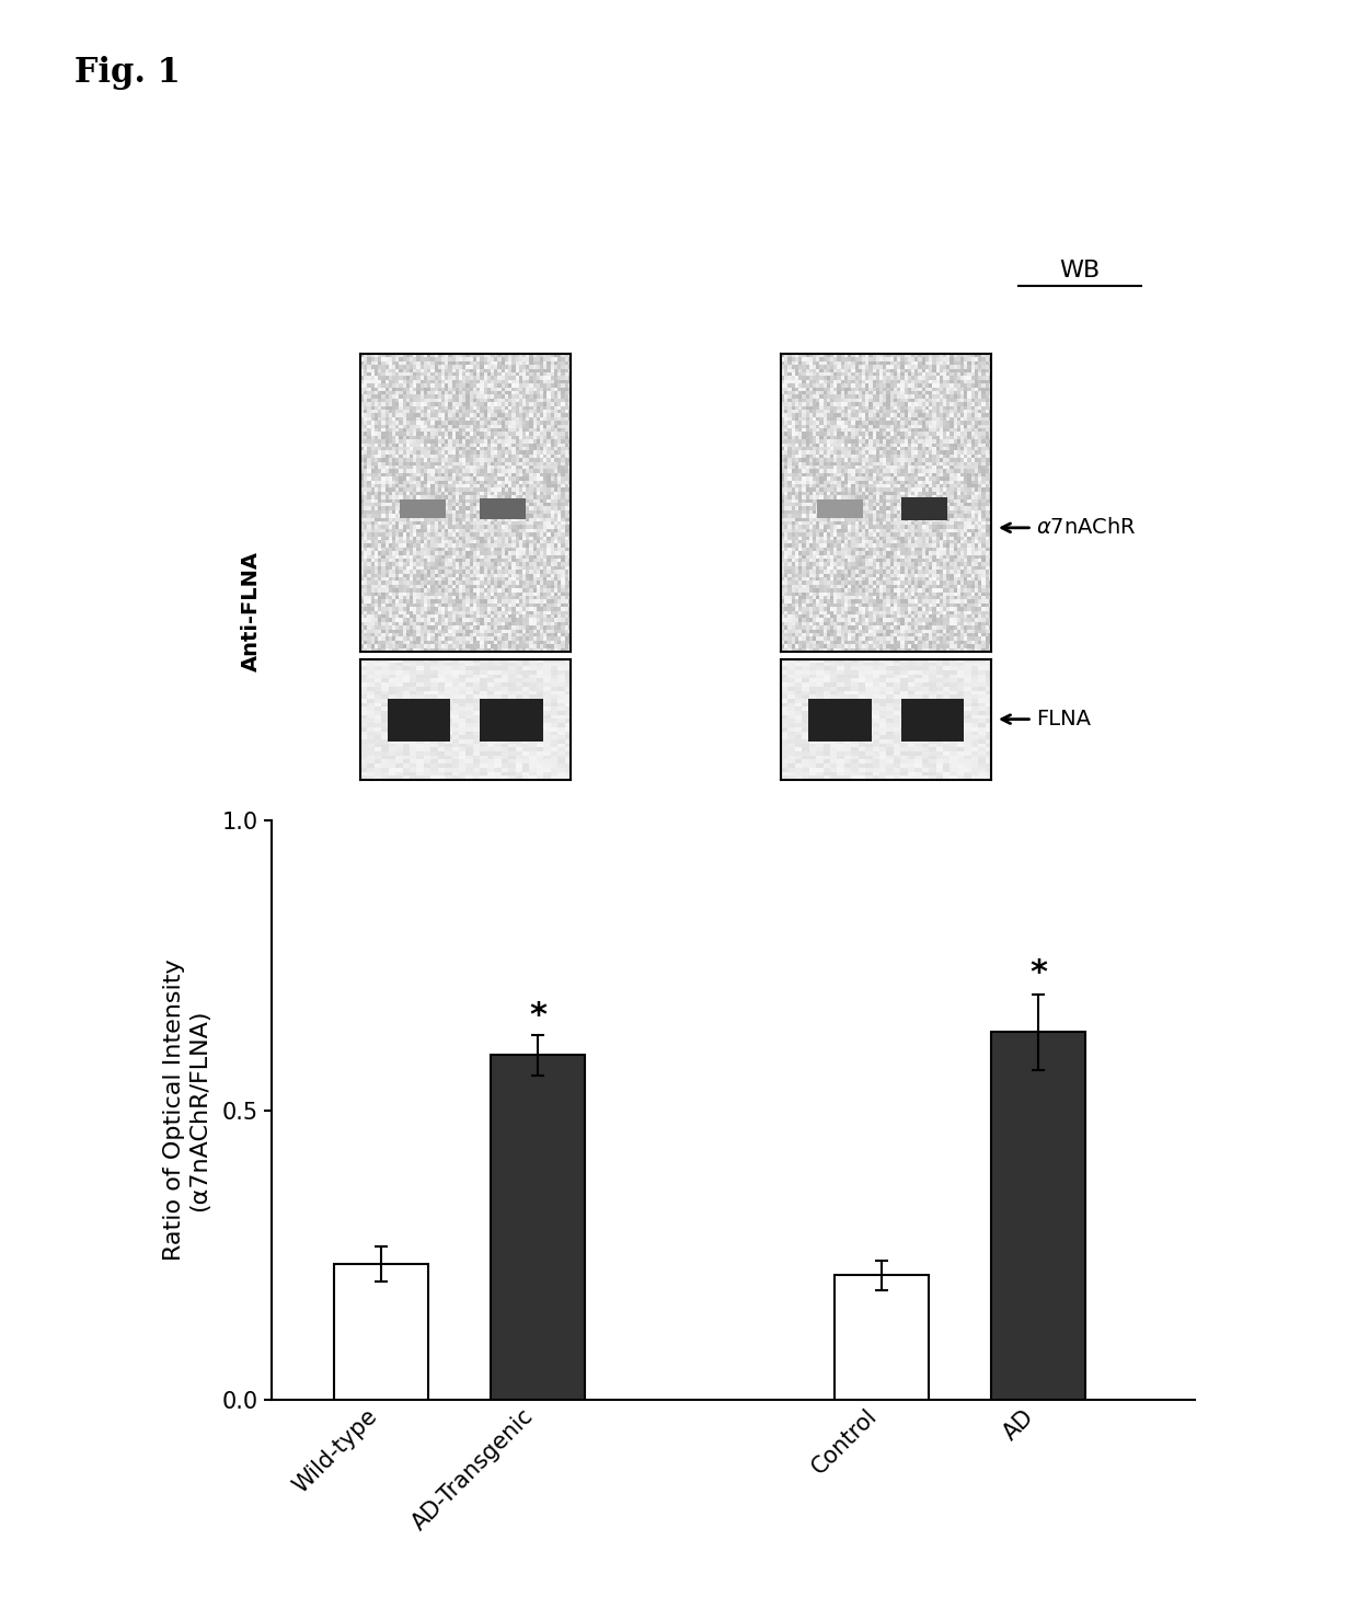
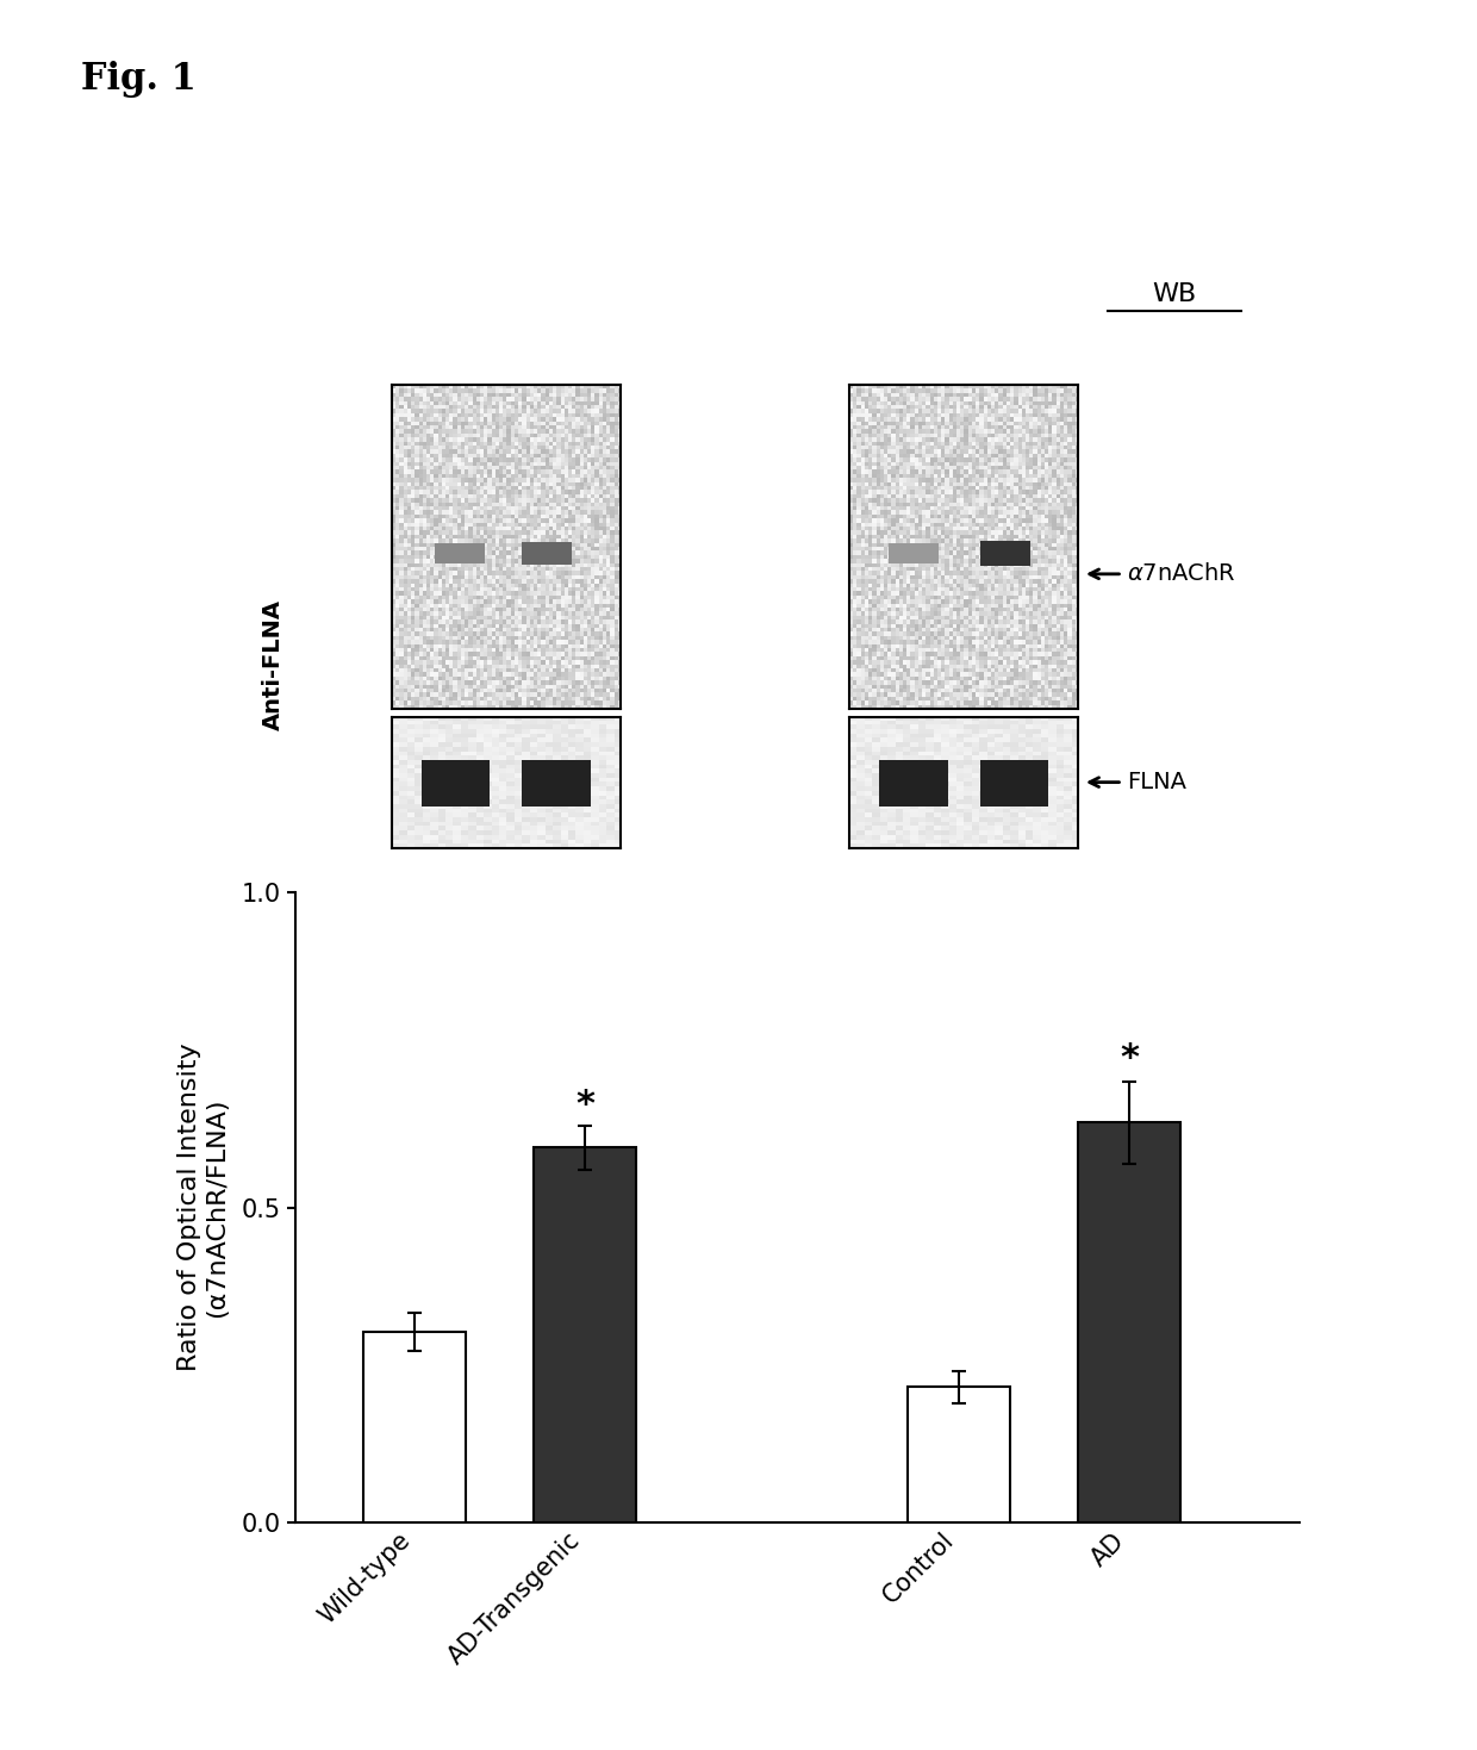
Wild-type: 0.235 -> 0.302
